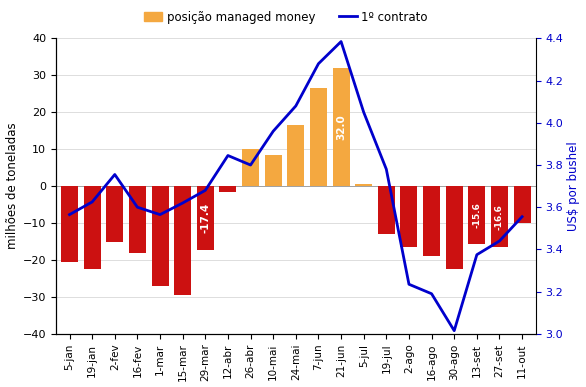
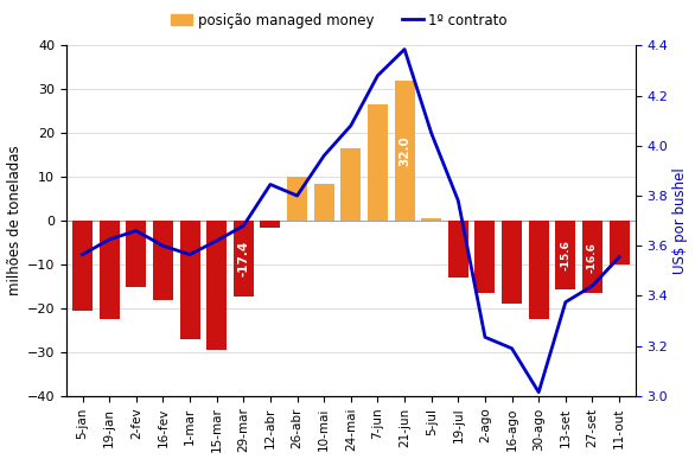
1º contrato/2-fev: 3.755 -> 3.660
